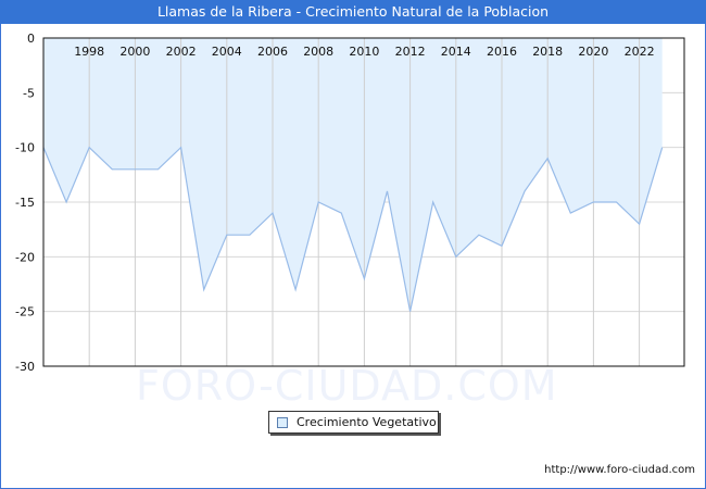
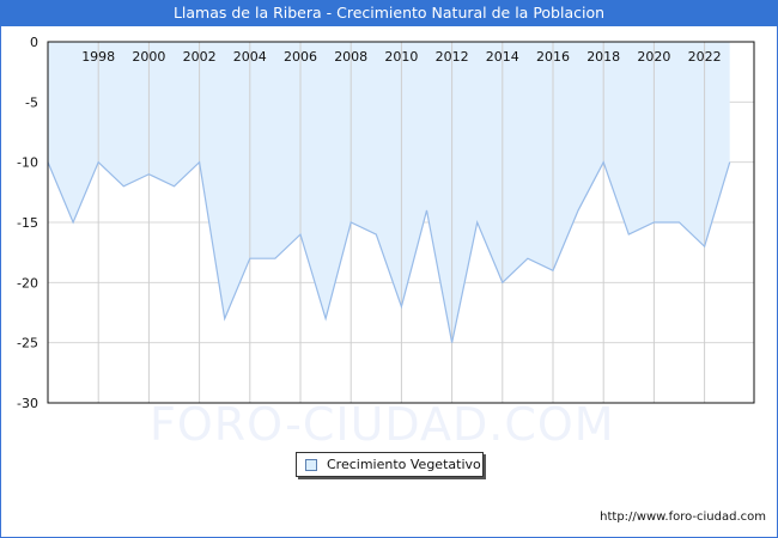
2000: -12 -> -11
2018: -11 -> -10
